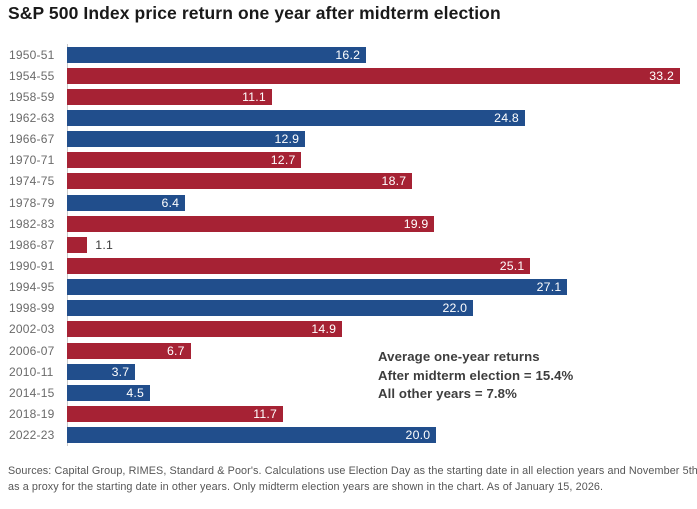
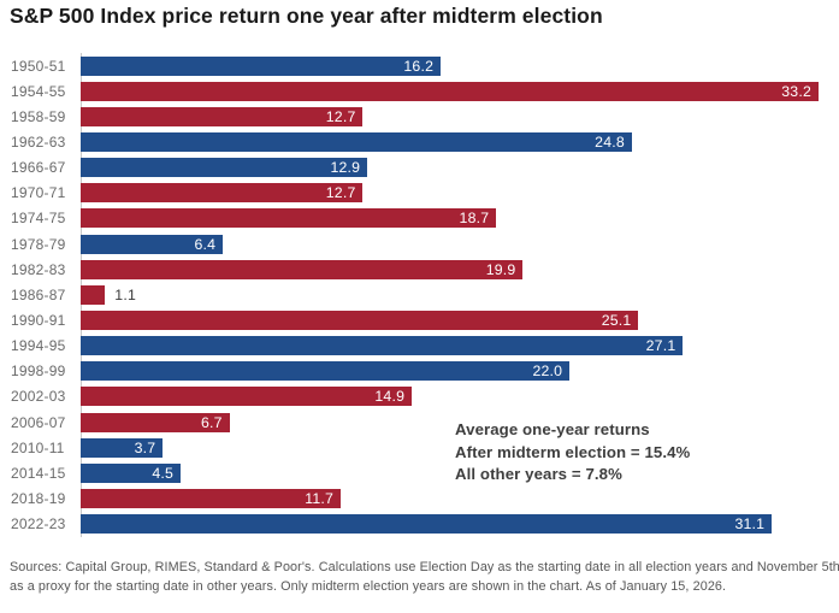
1958-59: 11.1 -> 12.7
2022-23: 20.0 -> 31.1
